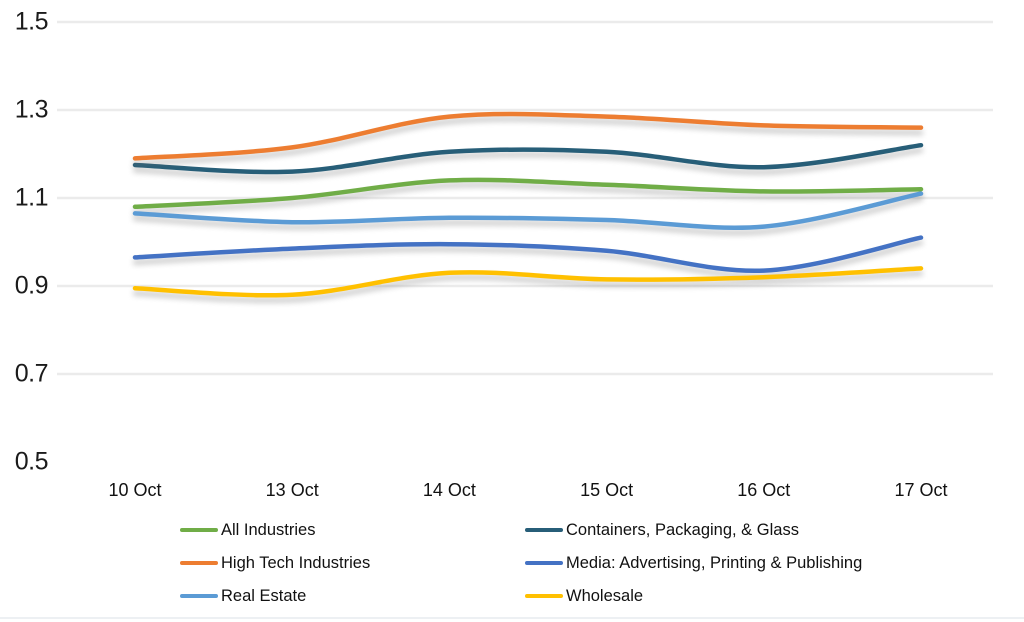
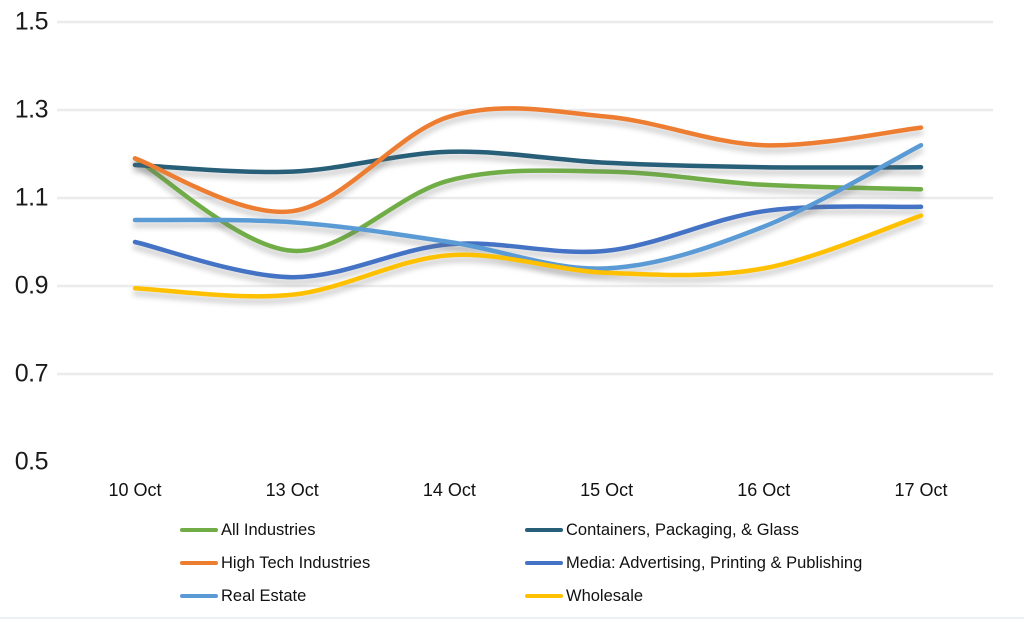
All Industries/10 Oct: 1.08 -> 1.19
Media: Advertising, Printing & Publishing/10 Oct: 0.96 -> 1.00
Real Estate/10 Oct: 1.06 -> 1.05
All Industries/13 Oct: 1.10 -> 0.98
High Tech Industries/13 Oct: 1.22 -> 1.07
Media: Advertising, Printing & Publishing/13 Oct: 0.98 -> 0.92
Real Estate/14 Oct: 1.05 -> 1.00
Wholesale/14 Oct: 0.93 -> 0.97
All Industries/15 Oct: 1.13 -> 1.16
Containers, Packaging, & Glass/15 Oct: 1.21 -> 1.18
Real Estate/15 Oct: 1.05 -> 0.94
Wholesale/15 Oct: 0.92 -> 0.93
All Industries/16 Oct: 1.11 -> 1.13
High Tech Industries/16 Oct: 1.26 -> 1.22
Media: Advertising, Printing & Publishing/16 Oct: 0.94 -> 1.07
Wholesale/16 Oct: 0.92 -> 0.94
Containers, Packaging, & Glass/17 Oct: 1.22 -> 1.17
Media: Advertising, Printing & Publishing/17 Oct: 1.01 -> 1.08
Real Estate/17 Oct: 1.11 -> 1.22
Wholesale/17 Oct: 0.94 -> 1.06
